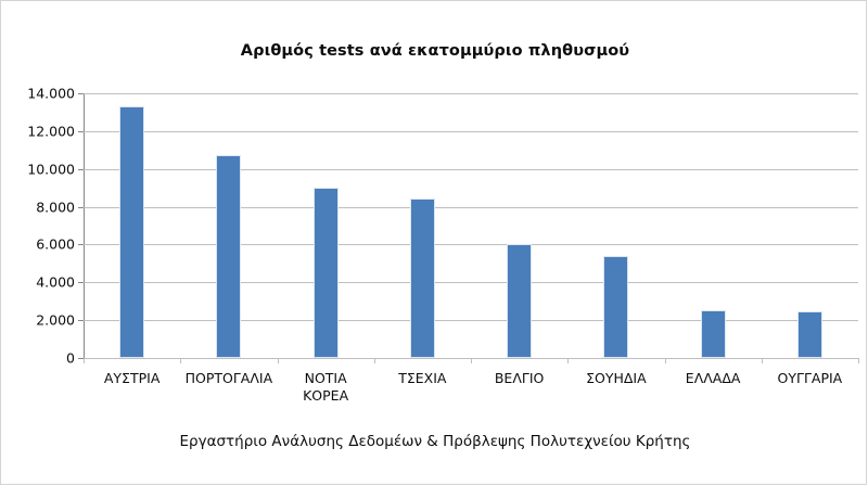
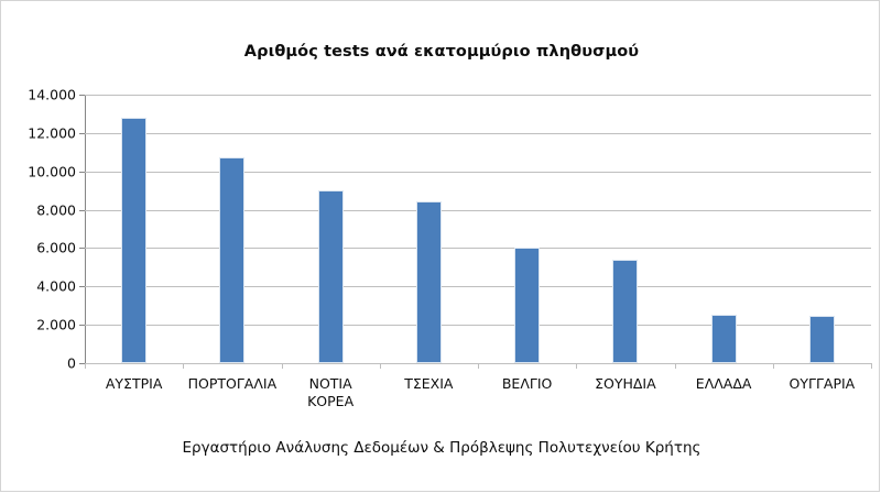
ΑΥΣΤΡΙΑ: 13300 -> 12800
